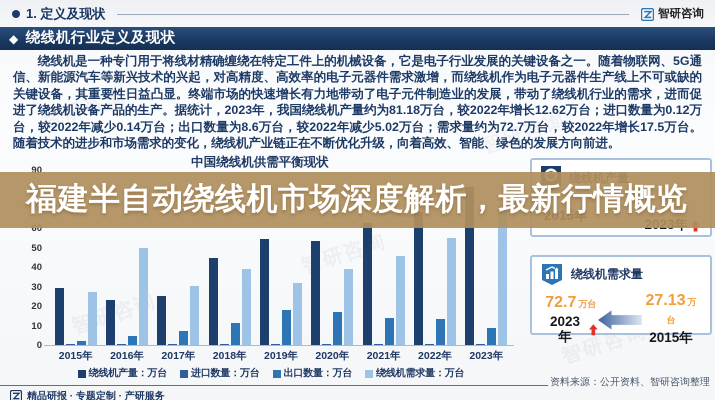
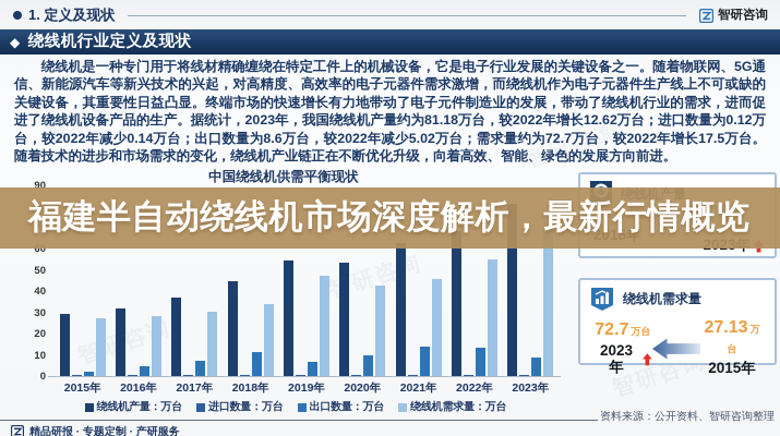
绕线机产量：万台/2016年: 23 -> 32
绕线机需求量：万台/2016年: 50 -> 28
绕线机产量：万台/2017年: 25 -> 37
绕线机需求量：万台/2018年: 39 -> 34
出口数量：万台/2019年: 18 -> 7
绕线机需求量：万台/2019年: 32 -> 47
出口数量：万台/2020年: 17 -> 10
绕线机需求量：万台/2020年: 39 -> 43
